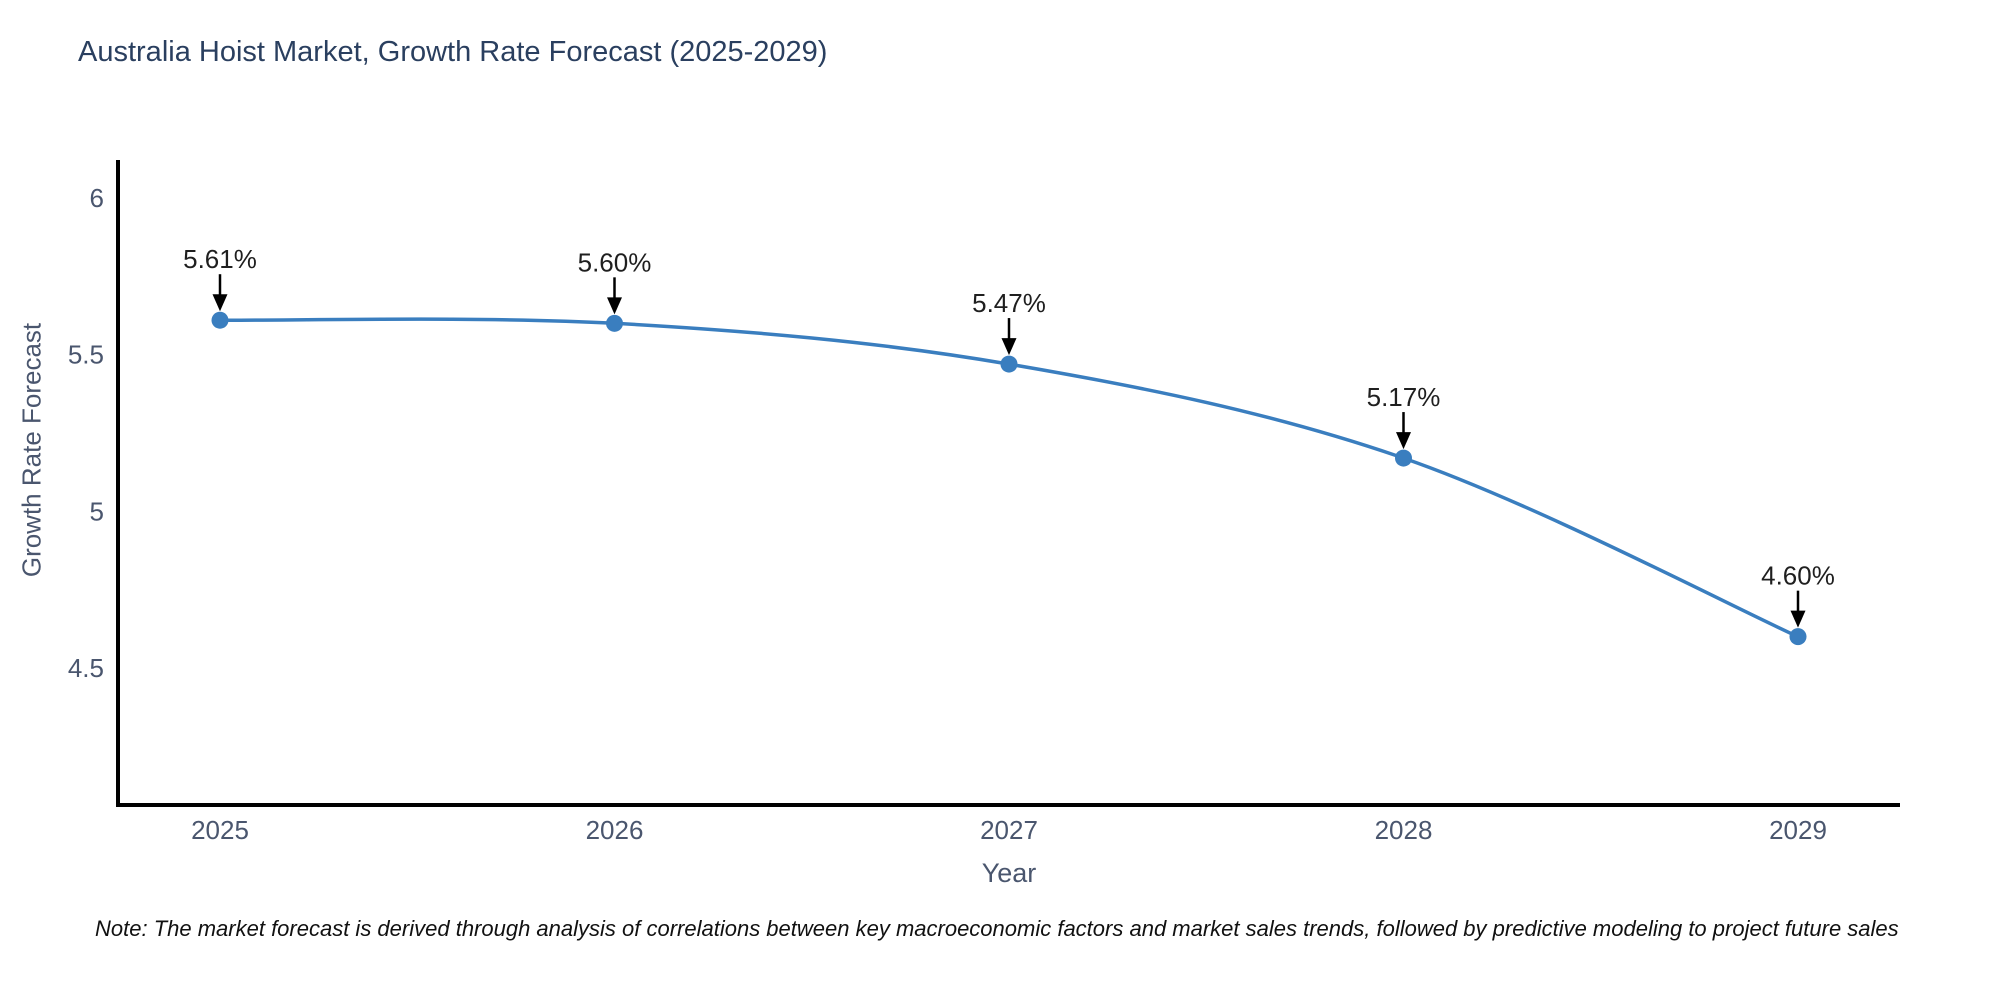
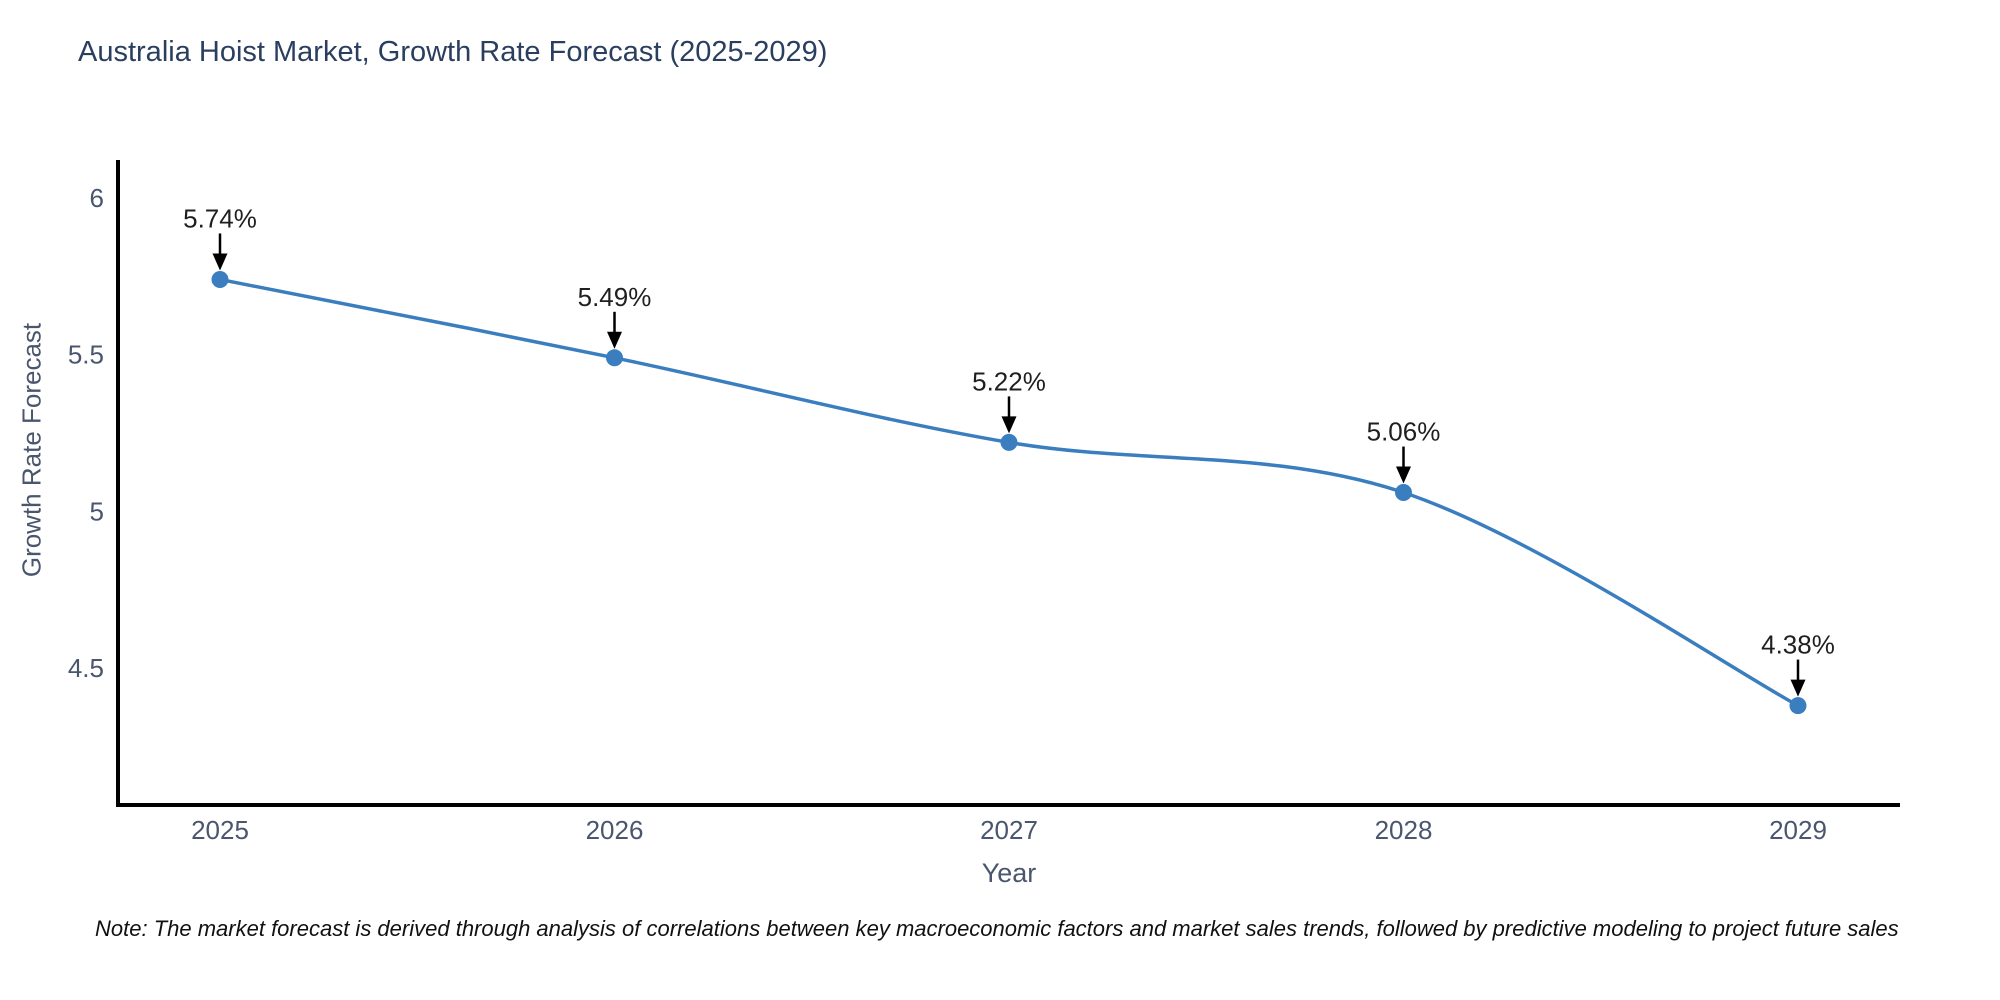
2025: 5.61% -> 5.74%
2026: 5.60% -> 5.49%
2027: 5.47% -> 5.22%
2028: 5.17% -> 5.06%
2029: 4.60% -> 4.38%
